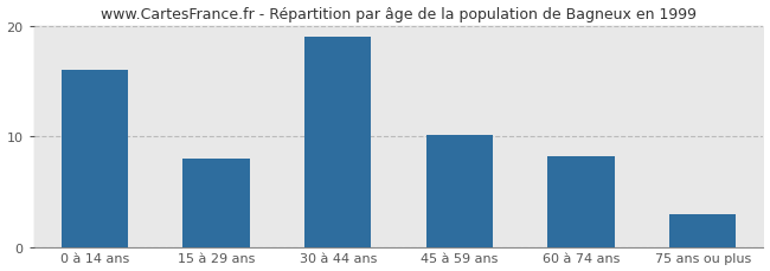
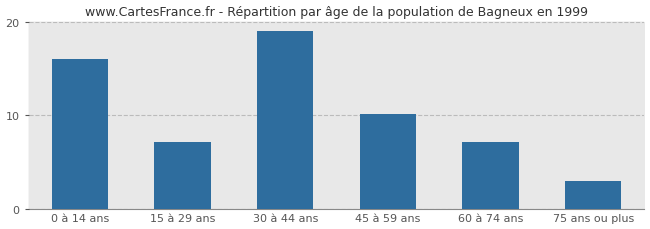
15 à 29 ans: 8.0 -> 7.2
60 à 74 ans: 8.2 -> 7.2
